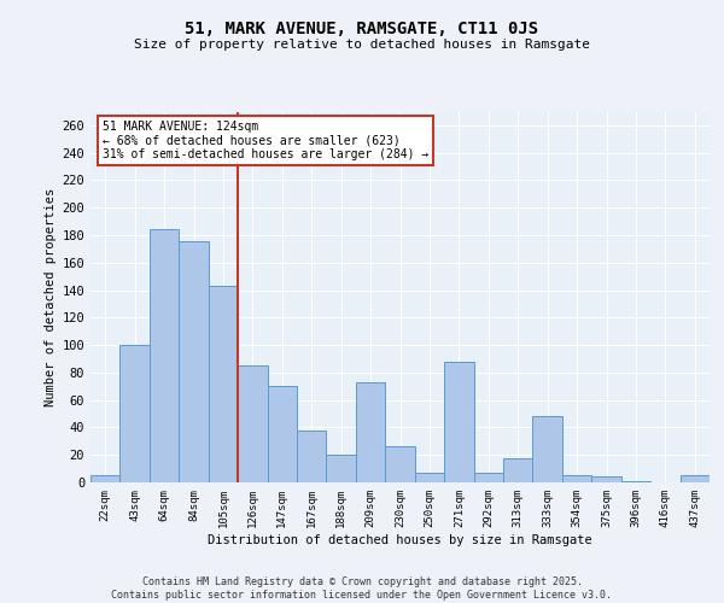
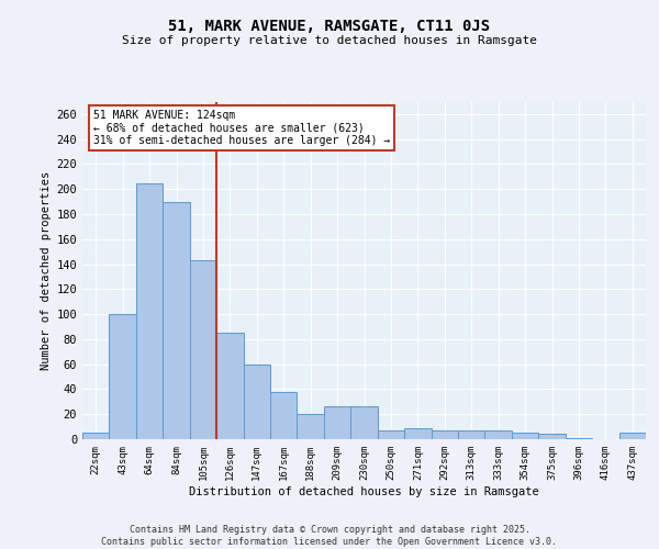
64sqm: 184 -> 205
84sqm: 176 -> 190
147sqm: 70 -> 60
209sqm: 73 -> 26
271sqm: 88 -> 9
313sqm: 18 -> 7
333sqm: 48 -> 7
